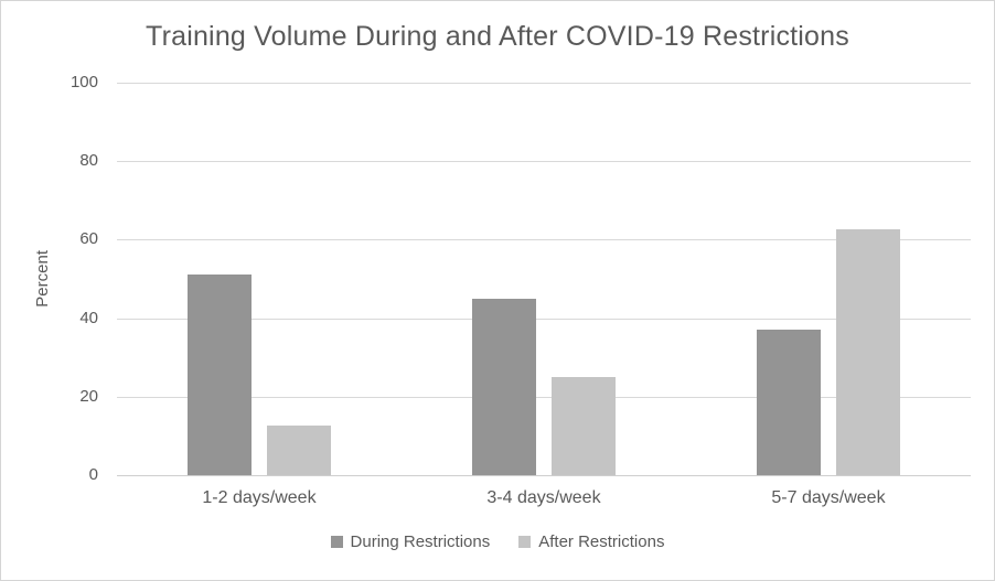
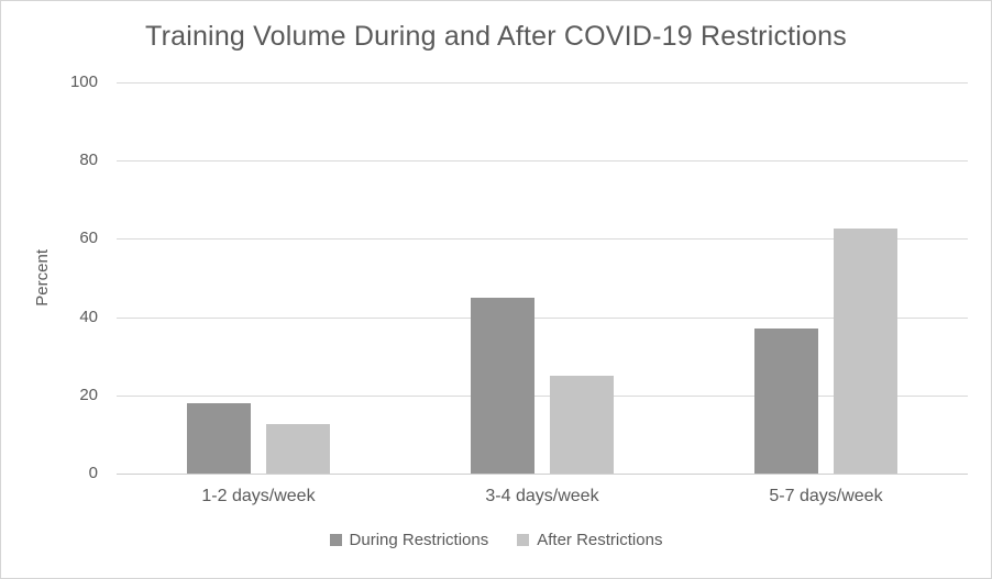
During Restrictions/1-2 days/week: 51 -> 18
